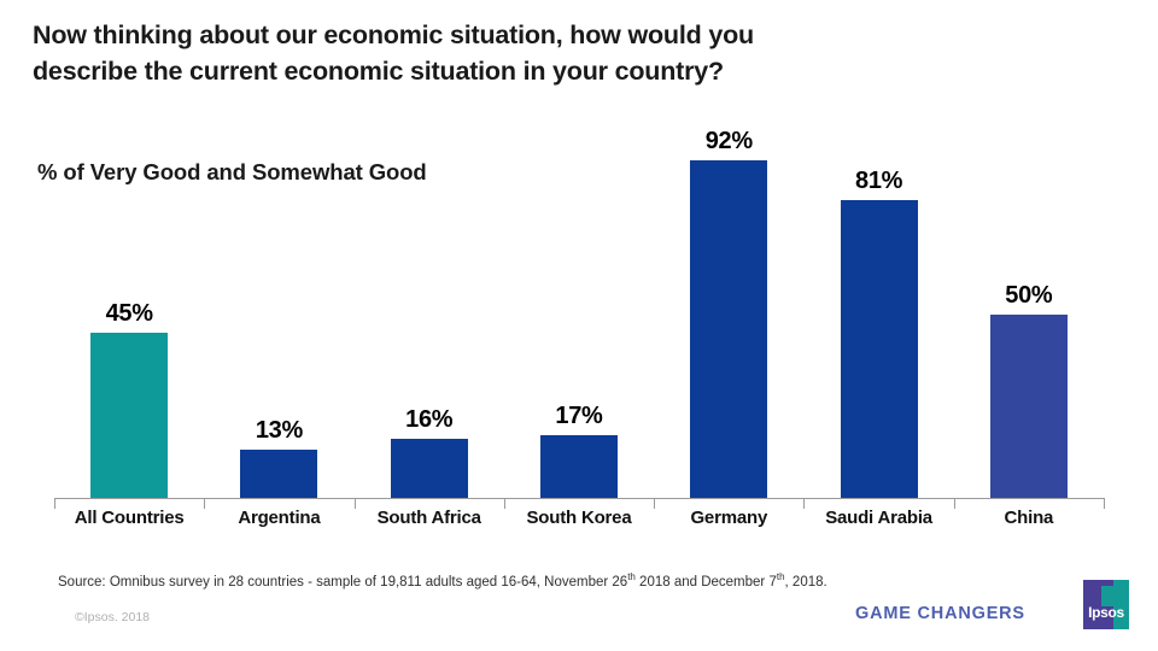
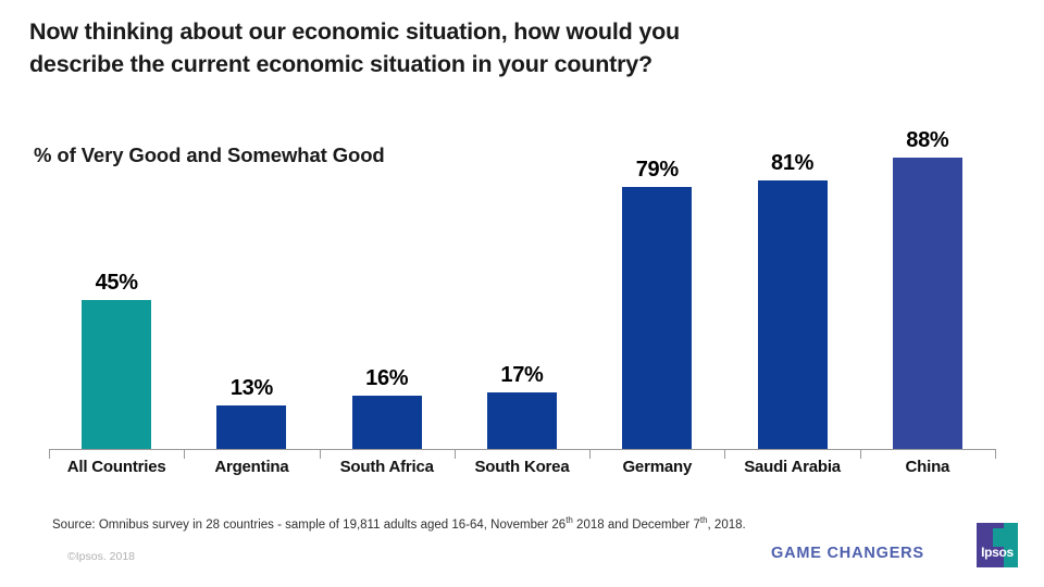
Germany: 92% -> 79%
China: 50% -> 88%
